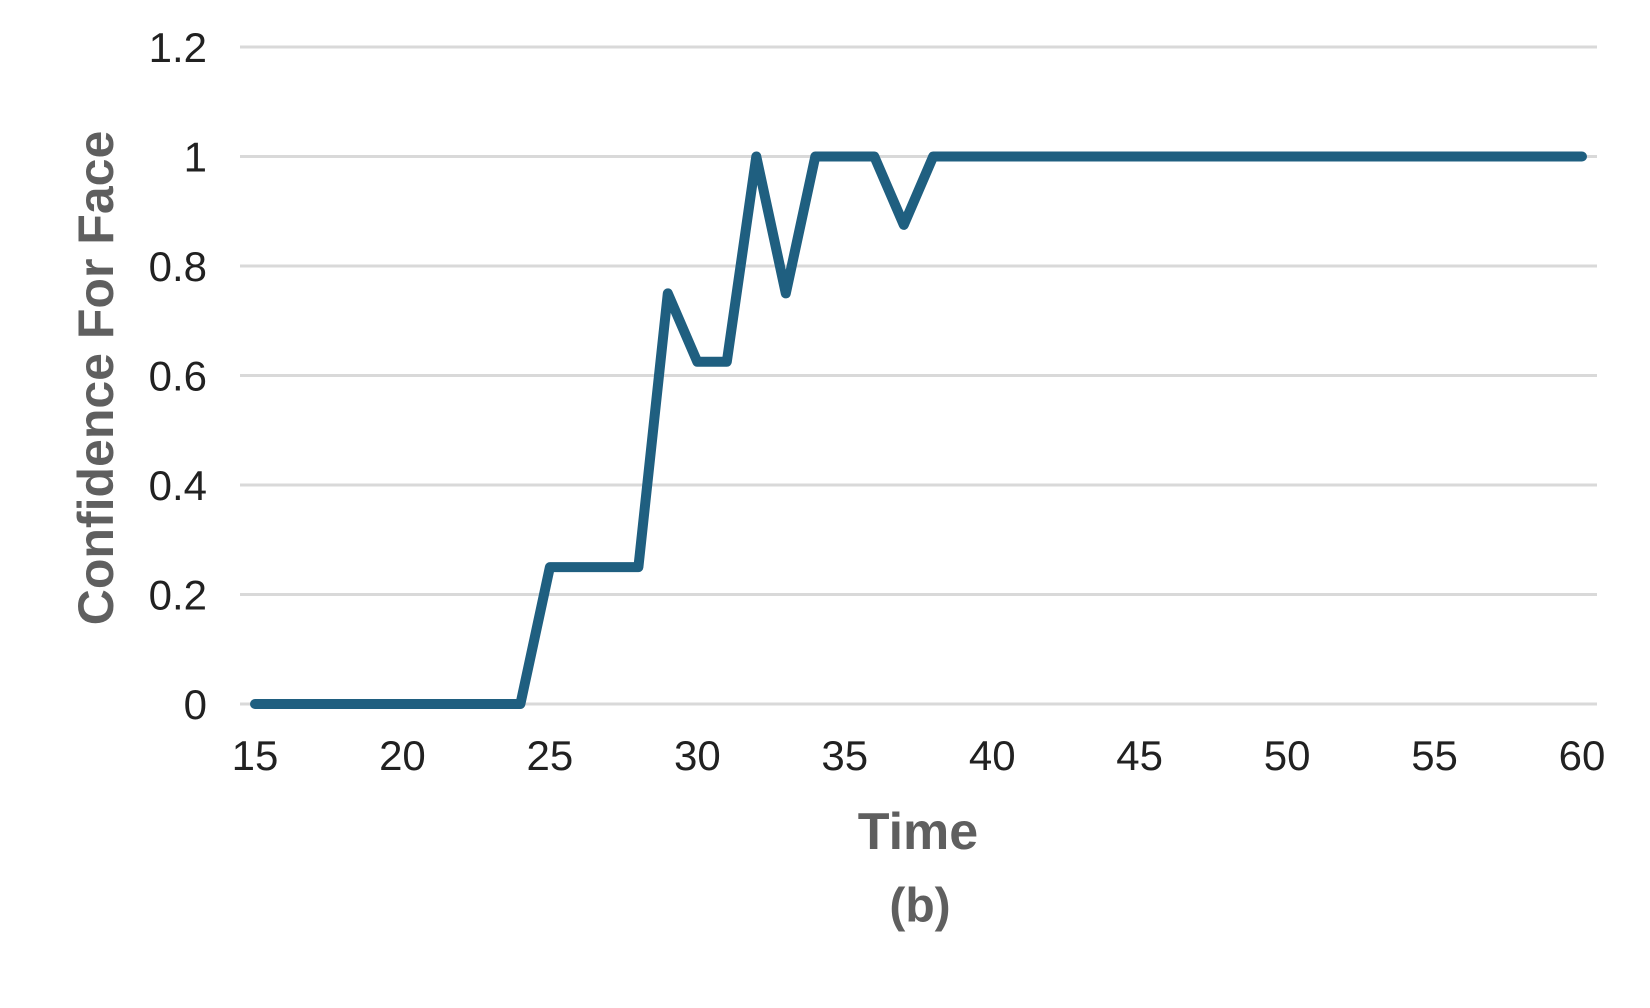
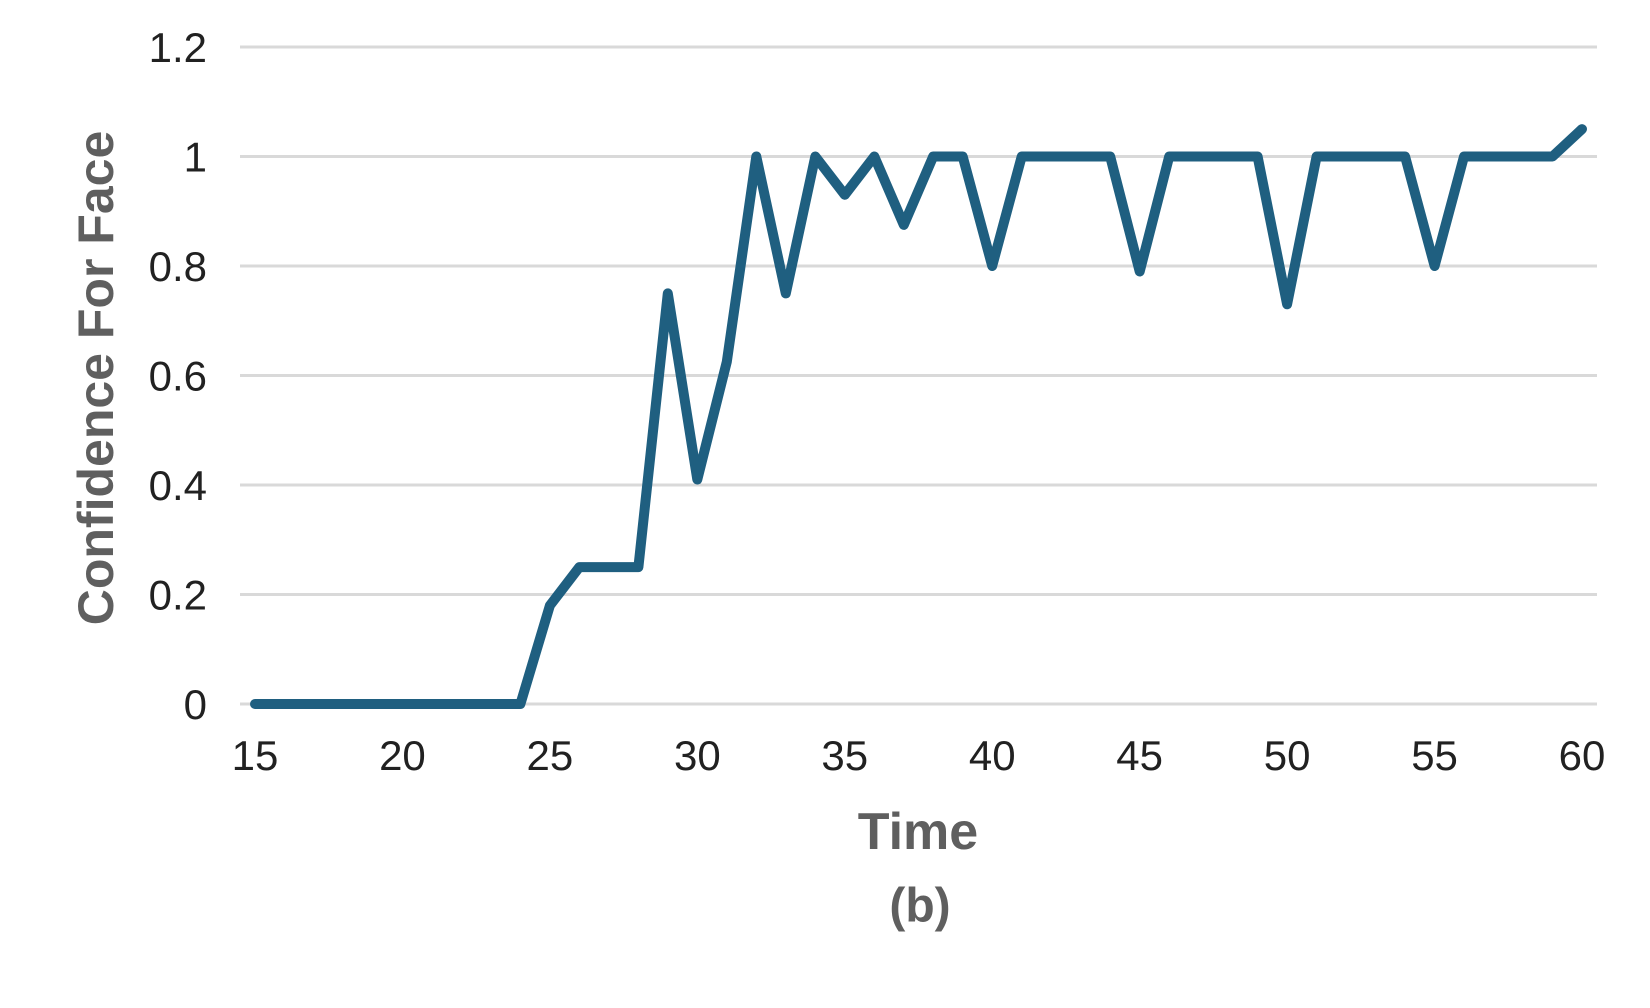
25: 0.25 -> 0.18
30: 0.62 -> 0.41
35: 1.00 -> 0.93
40: 1.00 -> 0.80
45: 1.00 -> 0.79
50: 1.00 -> 0.73
55: 1.00 -> 0.80
60: 1.00 -> 1.05
